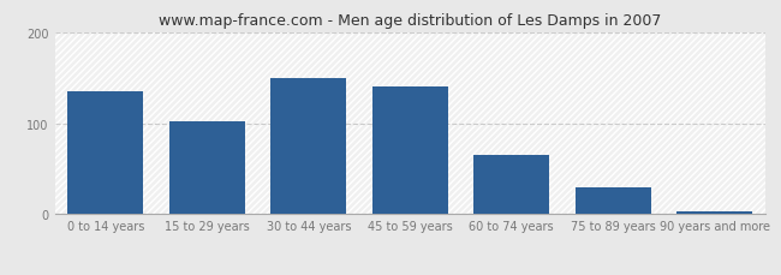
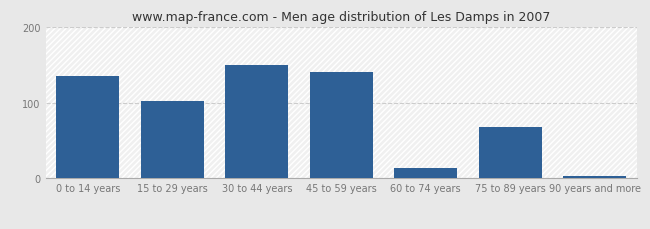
60 to 74 years: 65 -> 14
75 to 89 years: 30 -> 68
